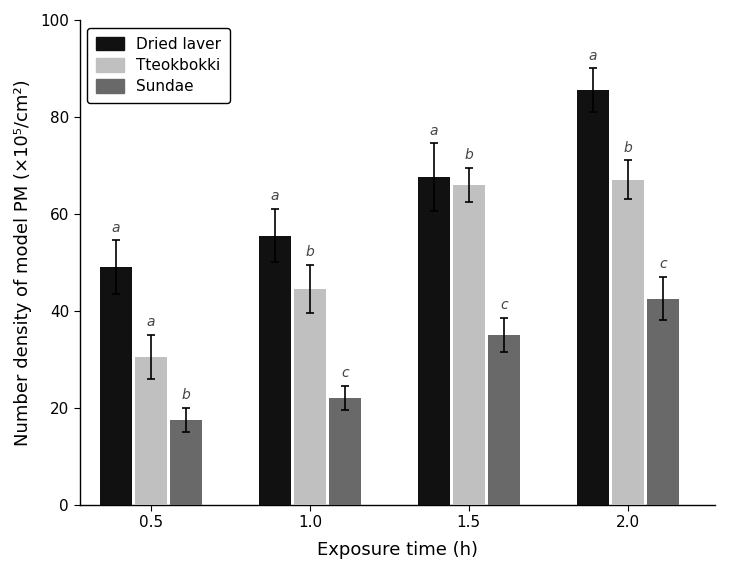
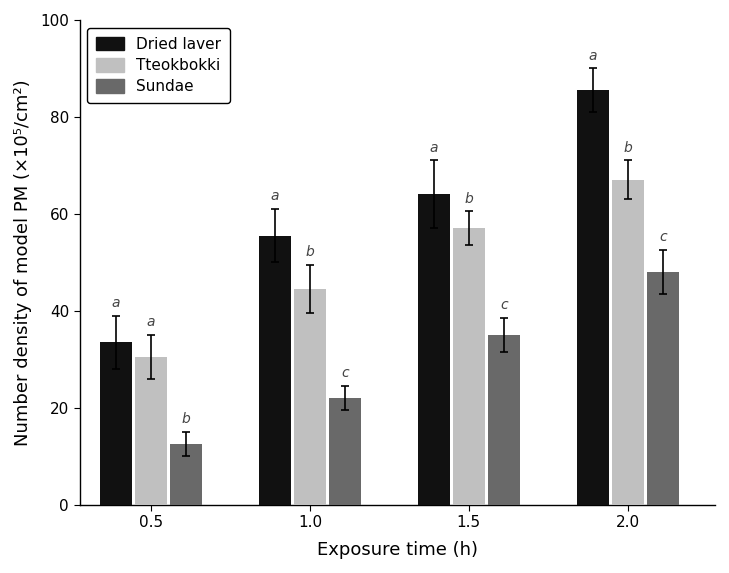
Dried laver/0.5: 49.0 -> 33.5
Sundae/0.5: 17.5 -> 12.5
Dried laver/1.5: 67.5 -> 64.0
Tteokbokki/1.5: 66.0 -> 57.0
Sundae/2.0: 42.5 -> 48.0
